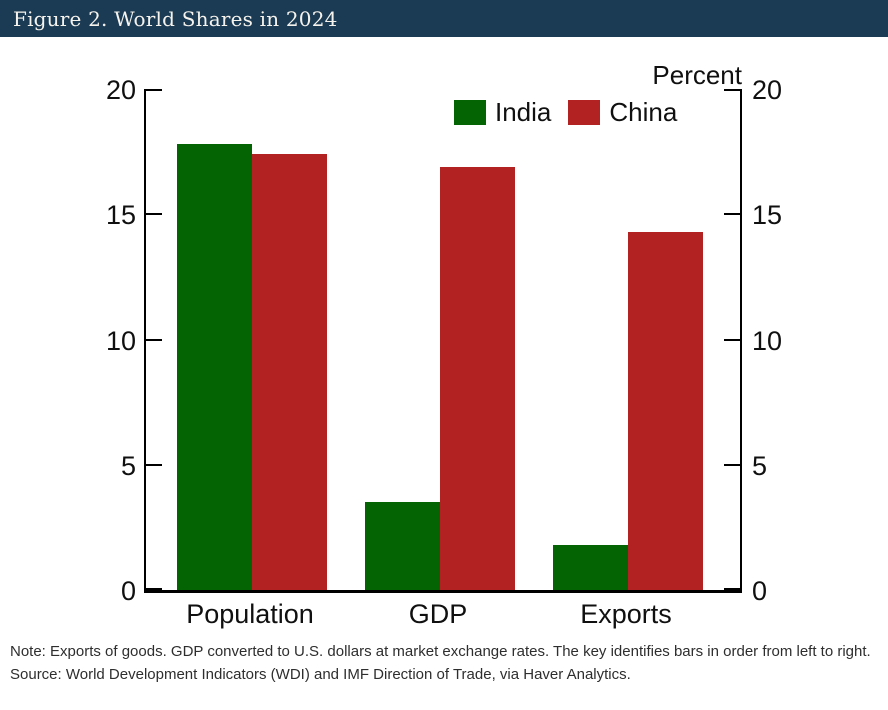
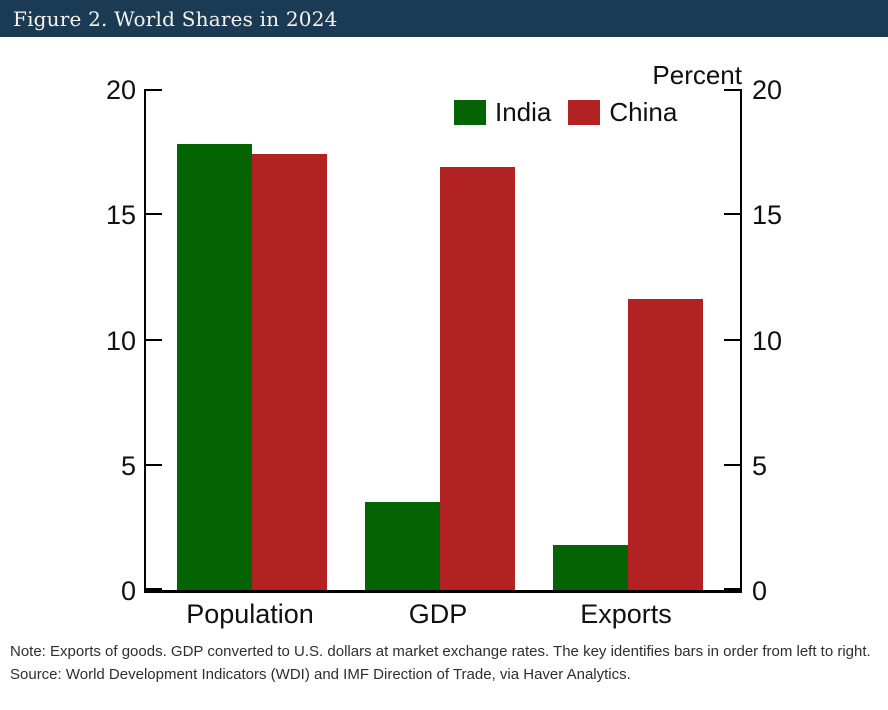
China/Exports: 14.3 -> 11.6
